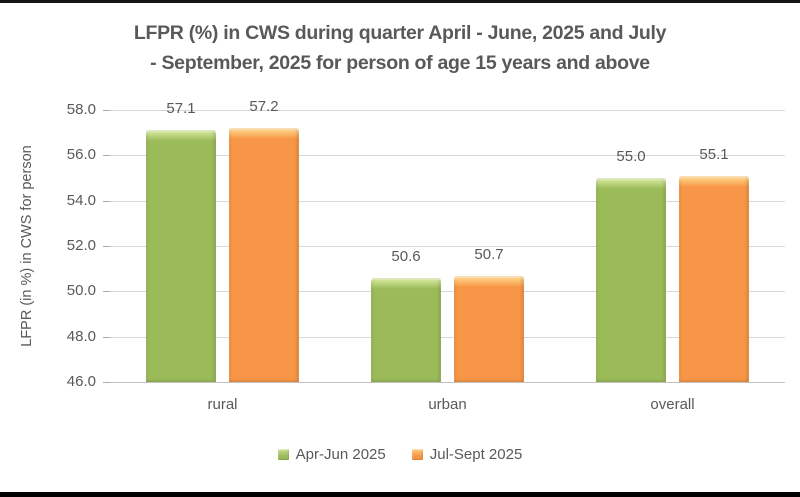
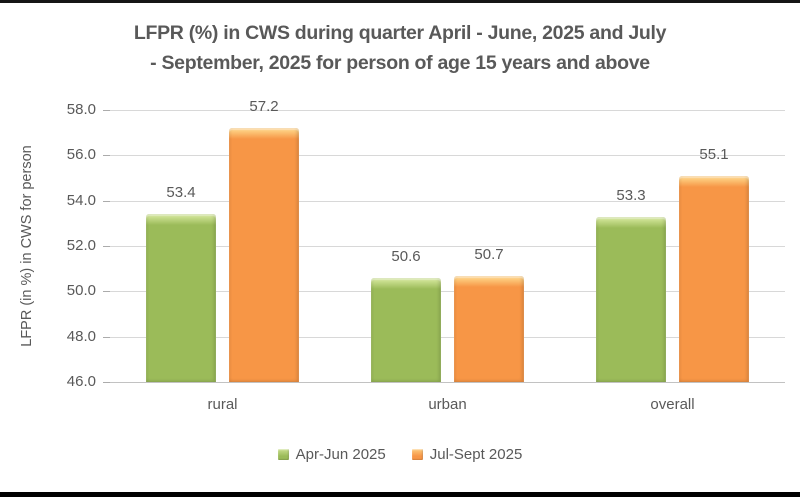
Apr-Jun 2025/rural: 57.1 -> 53.4
Apr-Jun 2025/overall: 55.0 -> 53.3
